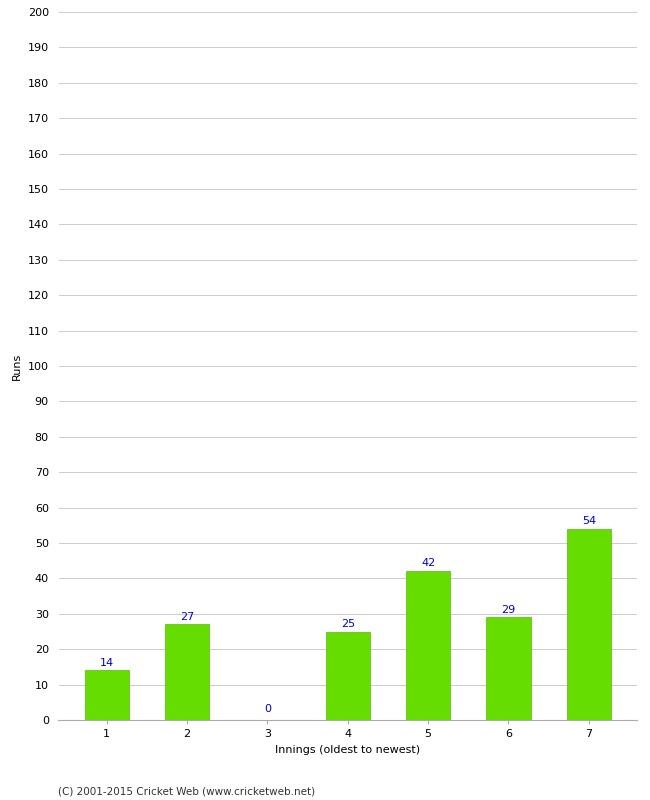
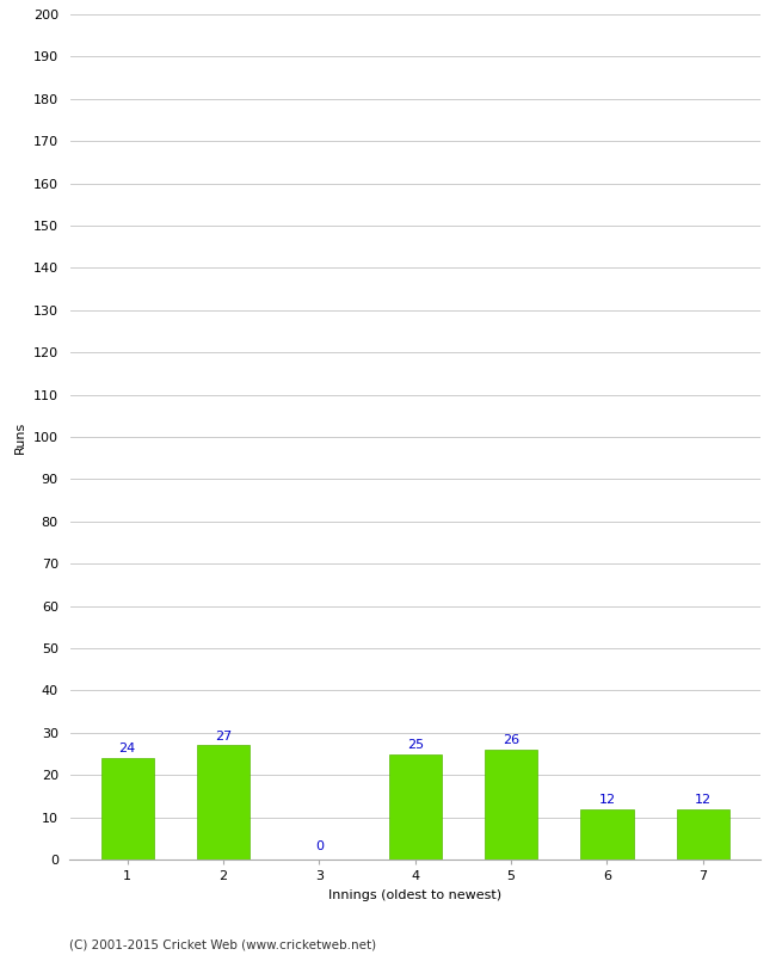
1: 14 -> 24
5: 42 -> 26
6: 29 -> 12
7: 54 -> 12
